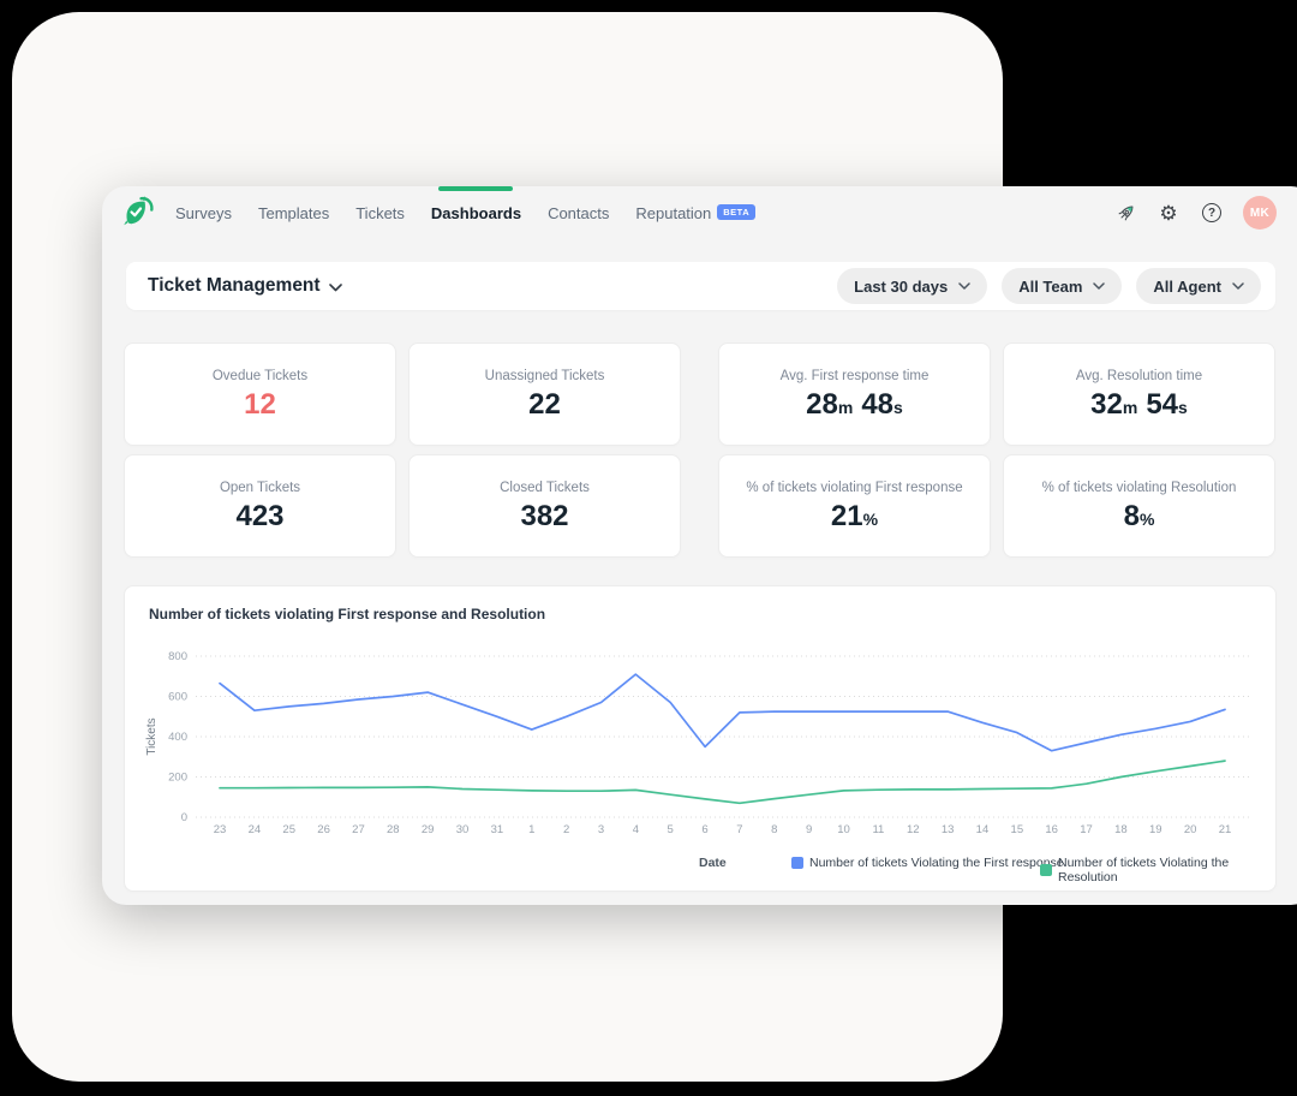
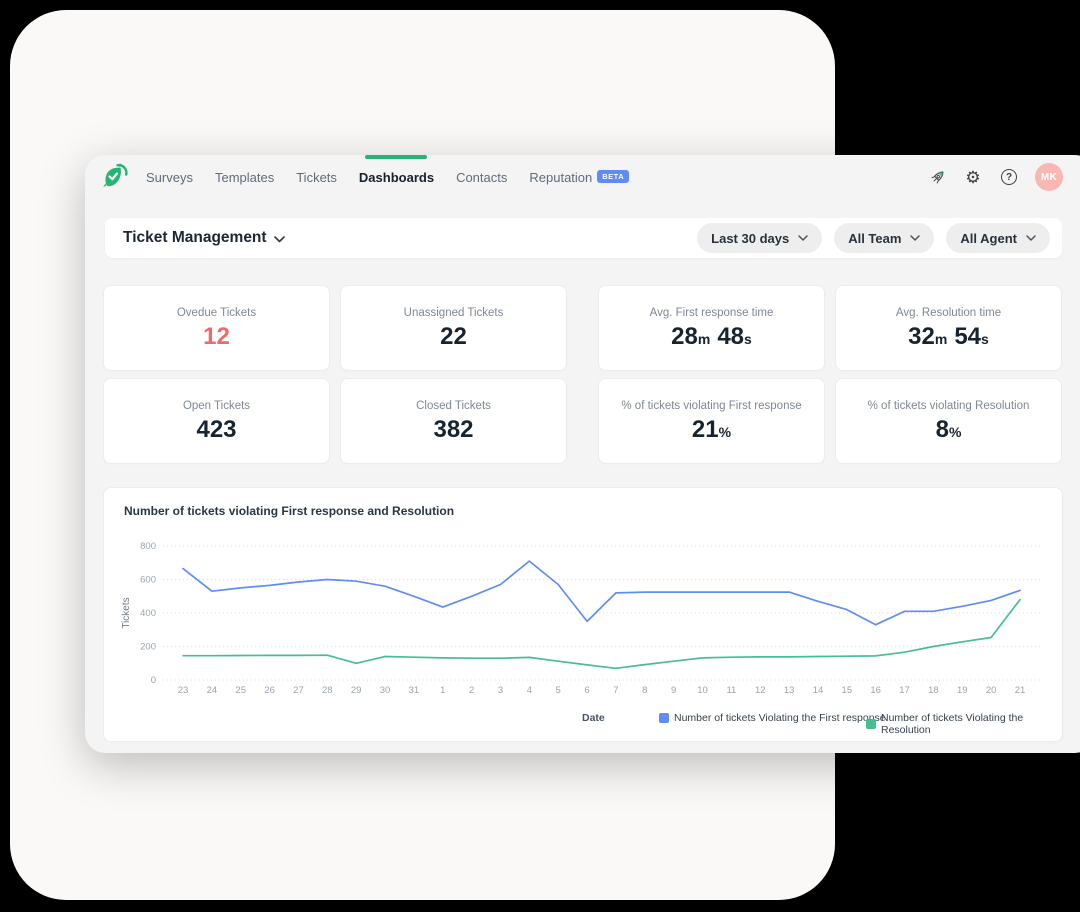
Number of tickets Violating the First response/29: 620 -> 590
Number of tickets Violating the Resolution/29: 150 -> 100
Number of tickets Violating the First response/17: 370 -> 410
Number of tickets Violating the Resolution/21: 280 -> 480
